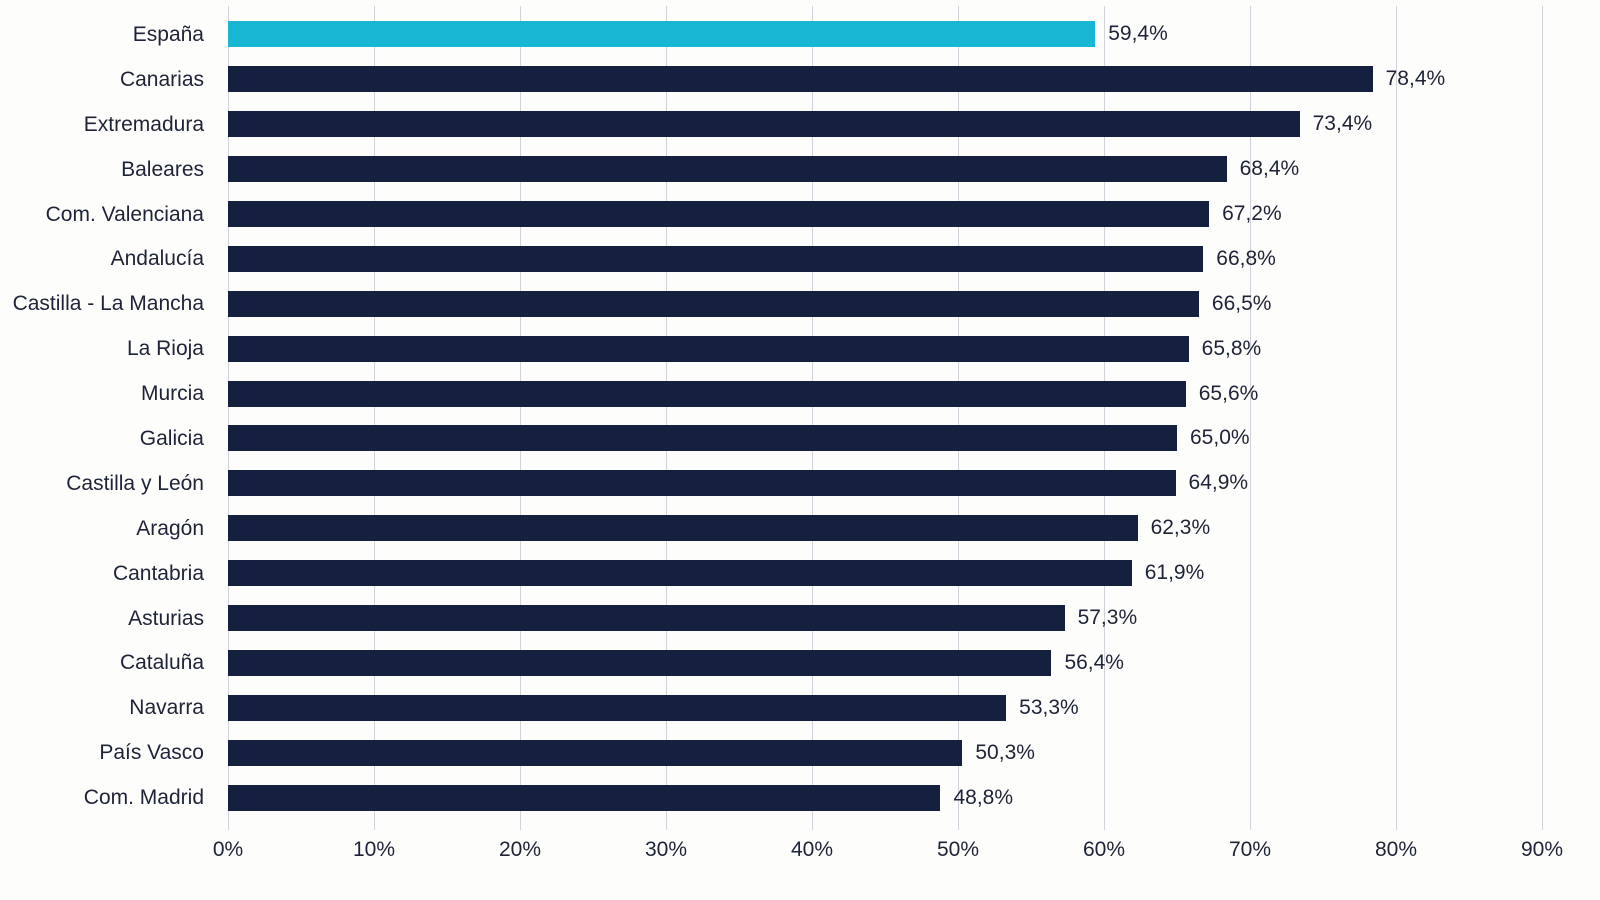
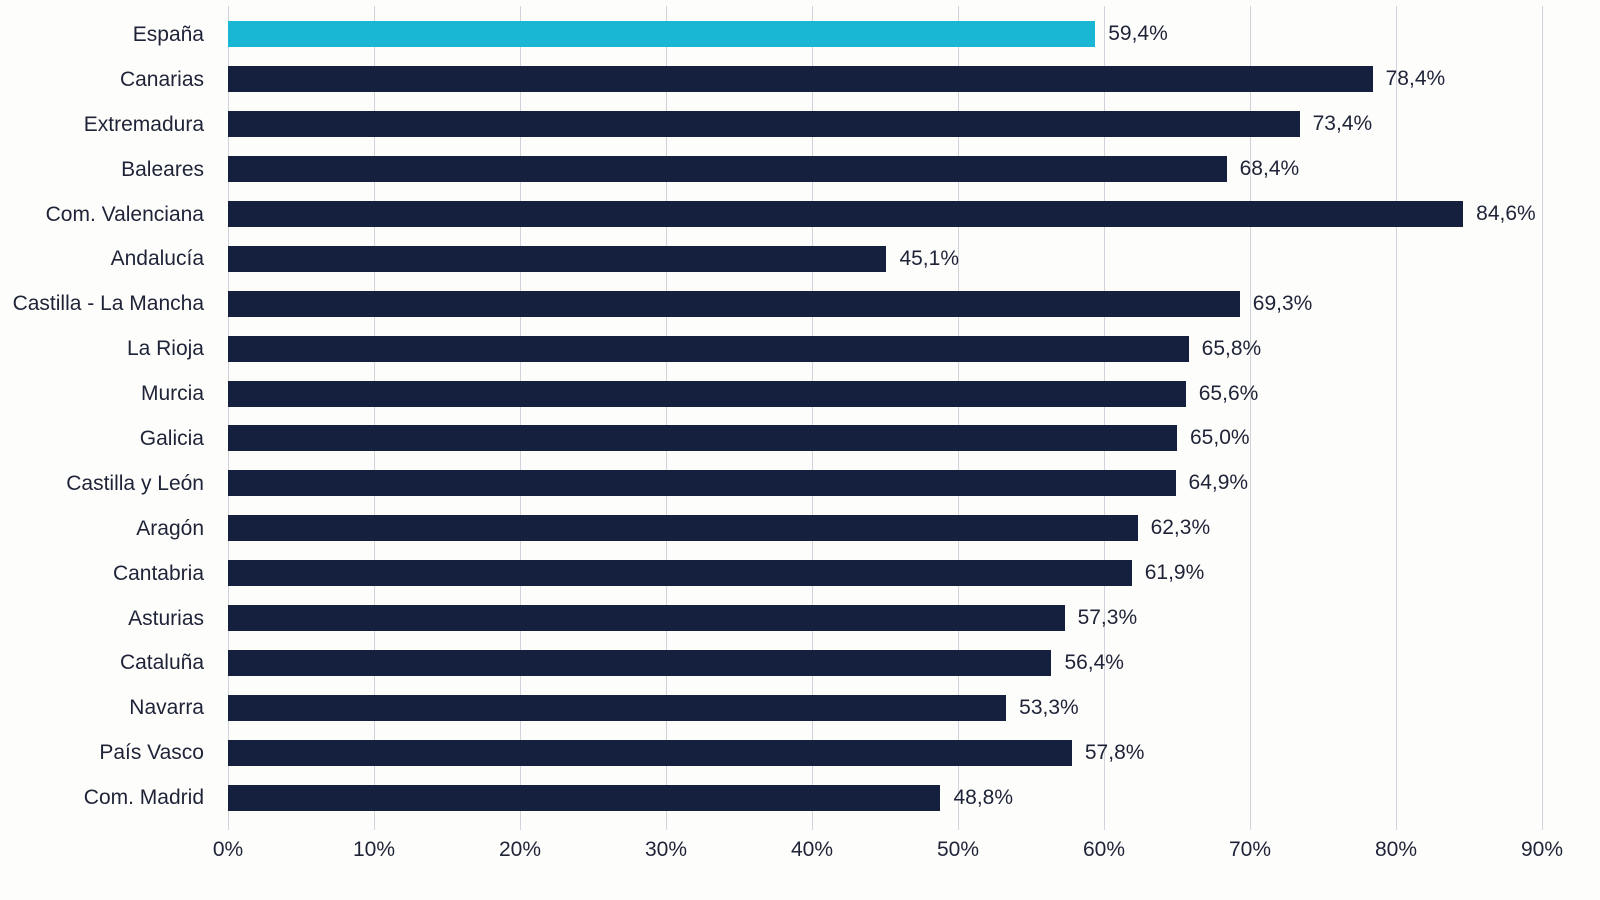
Com. Valenciana: 67,2% -> 84,6%
Andalucía: 66,8% -> 45,1%
Castilla - La Mancha: 66,5% -> 69,3%
País Vasco: 50,3% -> 57,8%
